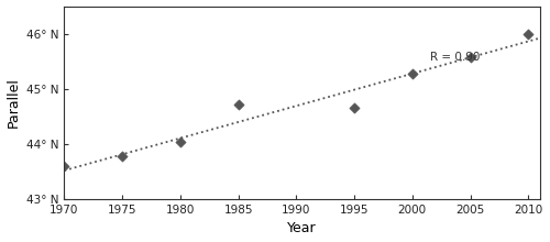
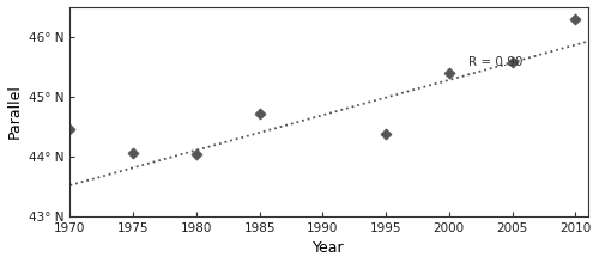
1970: 43.60° N -> 44.46° N
1975: 43.78° N -> 44.06° N
1995: 44.65° N -> 44.38° N
2000: 45.28° N -> 45.40° N
2010: 46.00° N -> 46.30° N
